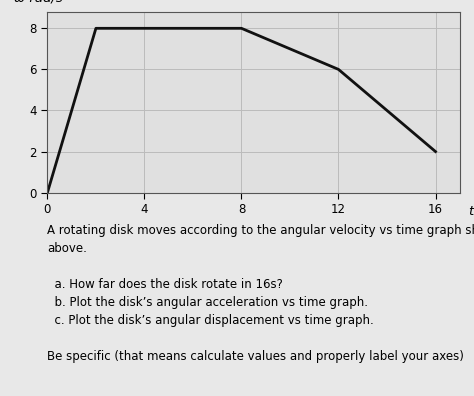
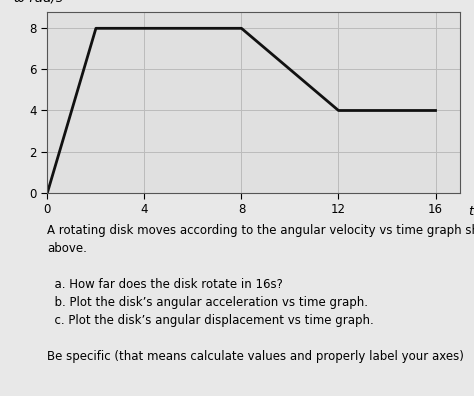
12: 6 -> 4
16: 2 -> 4
